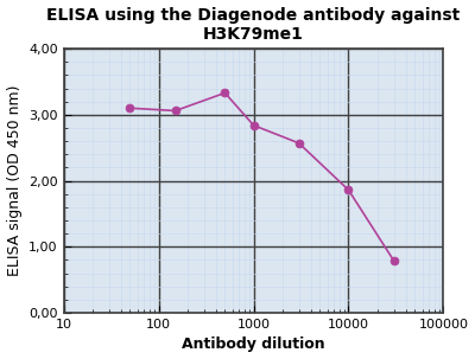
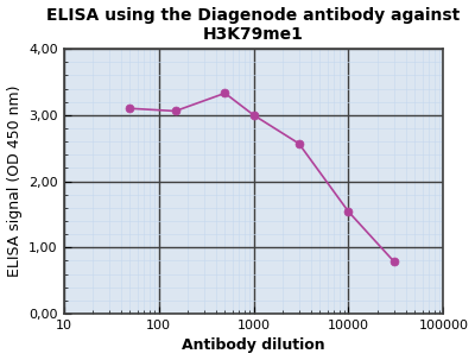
1000: 2,84 -> 3,00
10000: 1,86 -> 1,54
